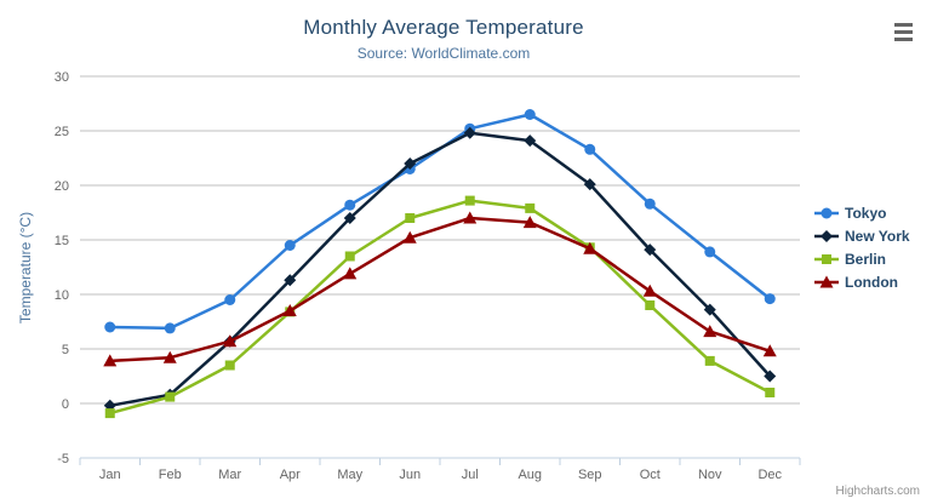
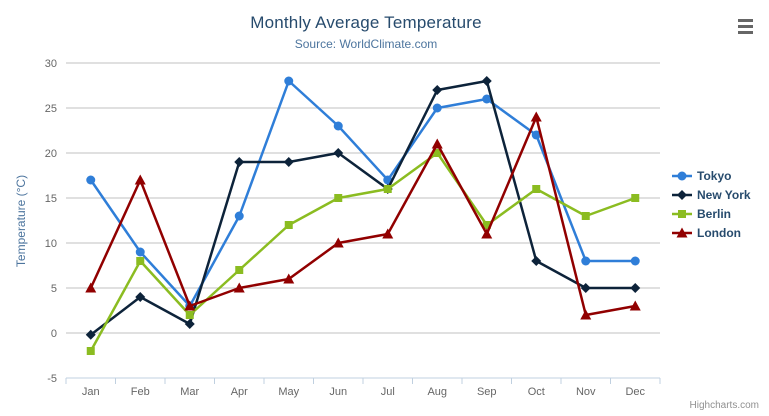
Tokyo/Jan: 7 -> 17
Berlin/Jan: -1 -> -2
London/Jan: 4 -> 5
Tokyo/Feb: 7 -> 9
New York/Feb: 1 -> 4
Berlin/Feb: 1 -> 8
London/Feb: 4 -> 17
Tokyo/Mar: 10 -> 3
New York/Mar: 6 -> 1
Berlin/Mar: 4 -> 2
London/Mar: 6 -> 3
Tokyo/Apr: 14 -> 13
New York/Apr: 11 -> 19
Berlin/Apr: 8 -> 7
London/Apr: 8 -> 5
Tokyo/May: 18 -> 28
New York/May: 17 -> 19
Berlin/May: 14 -> 12
London/May: 12 -> 6
Tokyo/Jun: 22 -> 23
New York/Jun: 22 -> 20
Berlin/Jun: 17 -> 15
London/Jun: 15 -> 10
Tokyo/Jul: 25 -> 17
New York/Jul: 25 -> 16
Berlin/Jul: 19 -> 16
London/Jul: 17 -> 11
Tokyo/Aug: 26 -> 25
New York/Aug: 24 -> 27
Berlin/Aug: 18 -> 20
London/Aug: 17 -> 21
Tokyo/Sep: 23 -> 26
New York/Sep: 20 -> 28
Berlin/Sep: 14 -> 12
London/Sep: 14 -> 11
Tokyo/Oct: 18 -> 22
New York/Oct: 14 -> 8
Berlin/Oct: 9 -> 16
London/Oct: 10 -> 24
Tokyo/Nov: 14 -> 8
New York/Nov: 9 -> 5
Berlin/Nov: 4 -> 13
London/Nov: 7 -> 2
Tokyo/Dec: 10 -> 8
New York/Dec: 2 -> 5
Berlin/Dec: 1 -> 15
London/Dec: 5 -> 3
